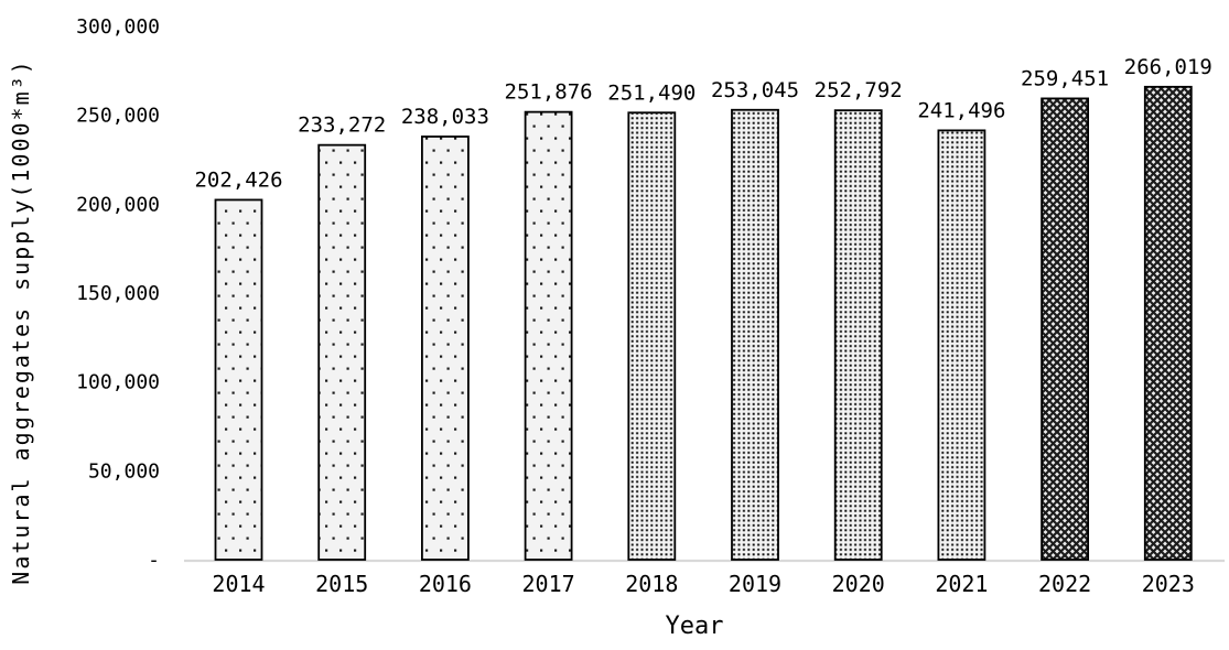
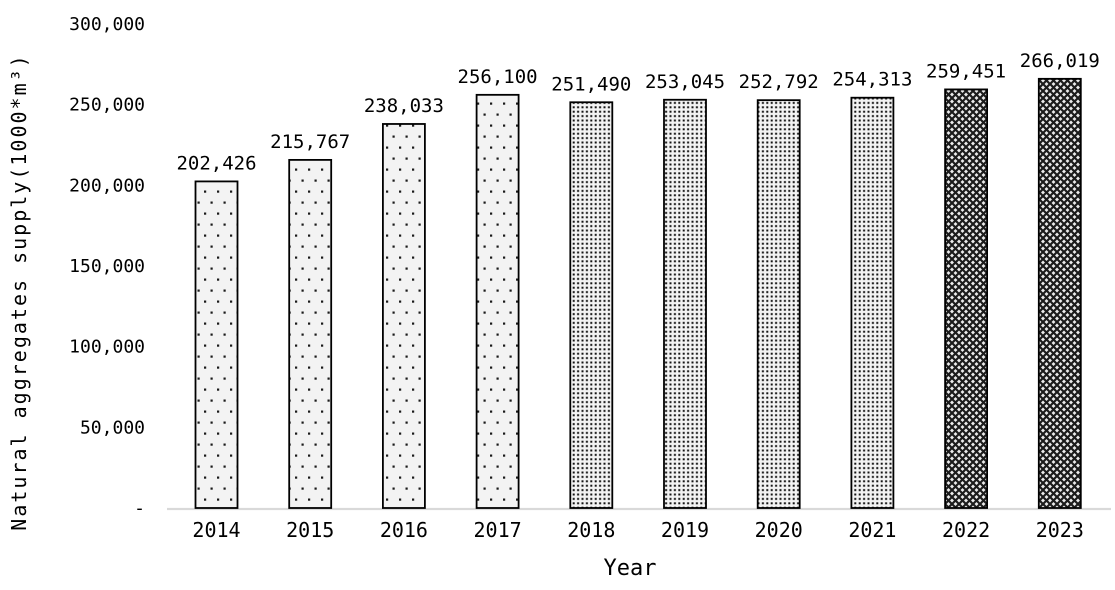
2015: 233,272 -> 215,767
2017: 251,876 -> 256,100
2021: 241,496 -> 254,313
